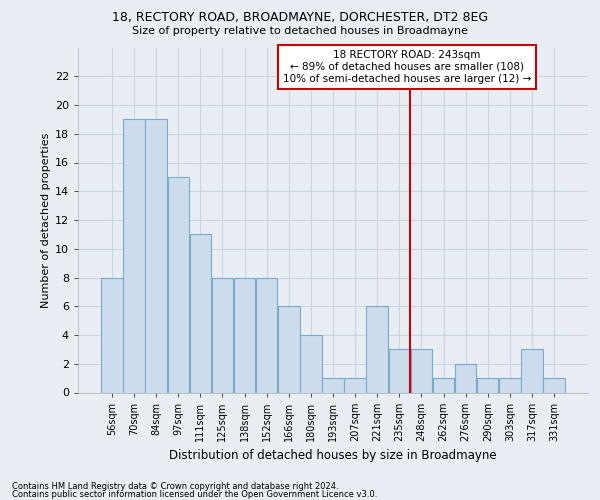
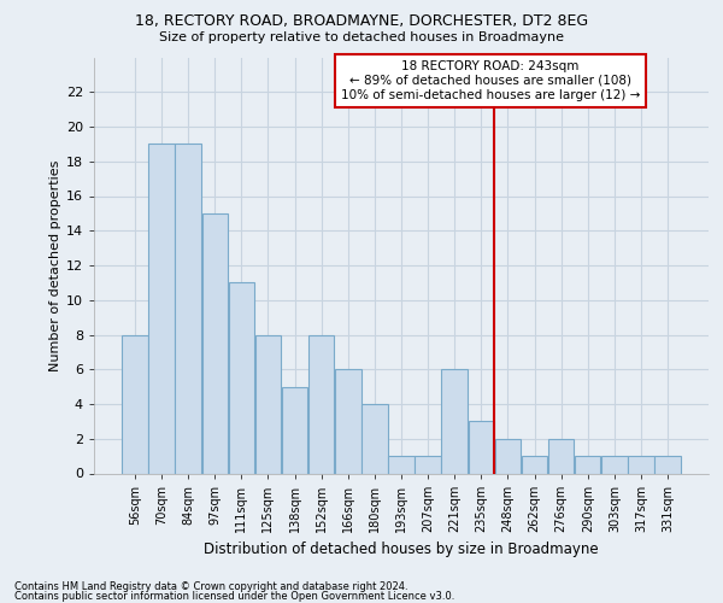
138sqm: 8 -> 5
248sqm: 3 -> 2
317sqm: 3 -> 1
